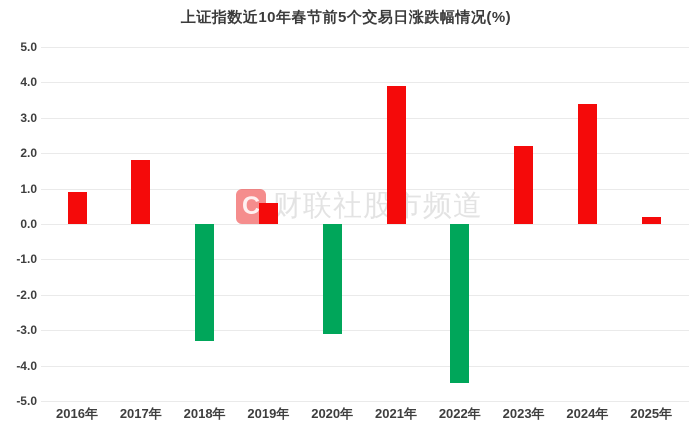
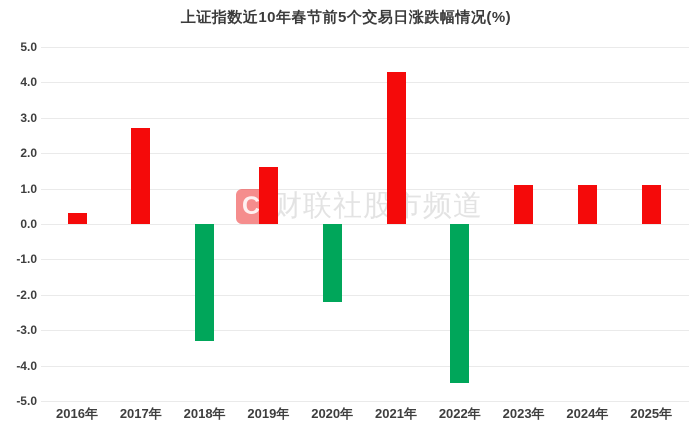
2016年: 0.9 -> 0.3
2017年: 1.8 -> 2.7
2019年: 0.6 -> 1.6
2020年: -3.1 -> -2.2
2021年: 3.9 -> 4.3
2023年: 2.2 -> 1.1
2024年: 3.4 -> 1.1
2025年: 0.2 -> 1.1
